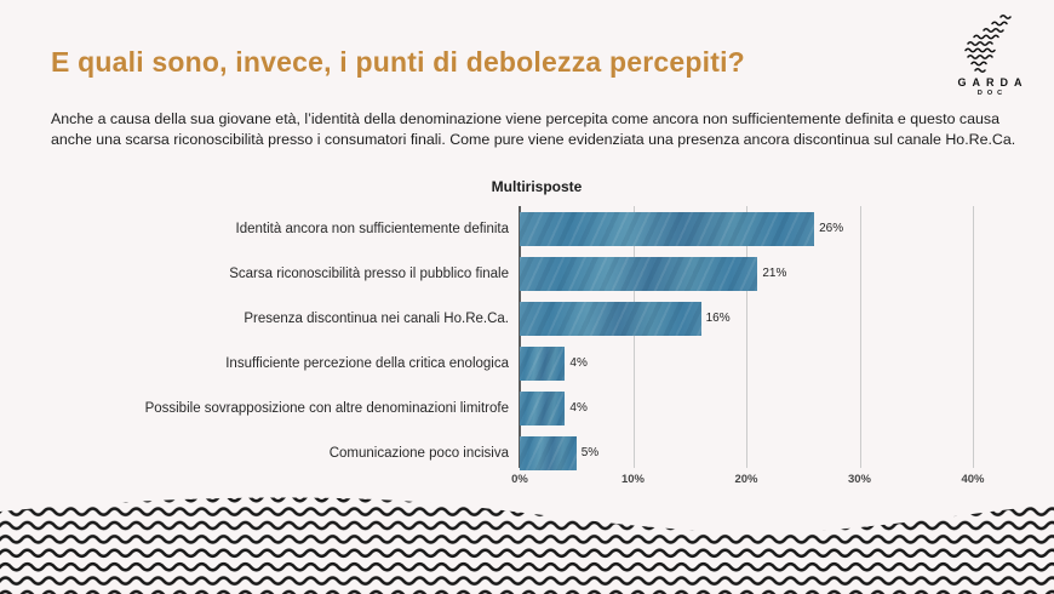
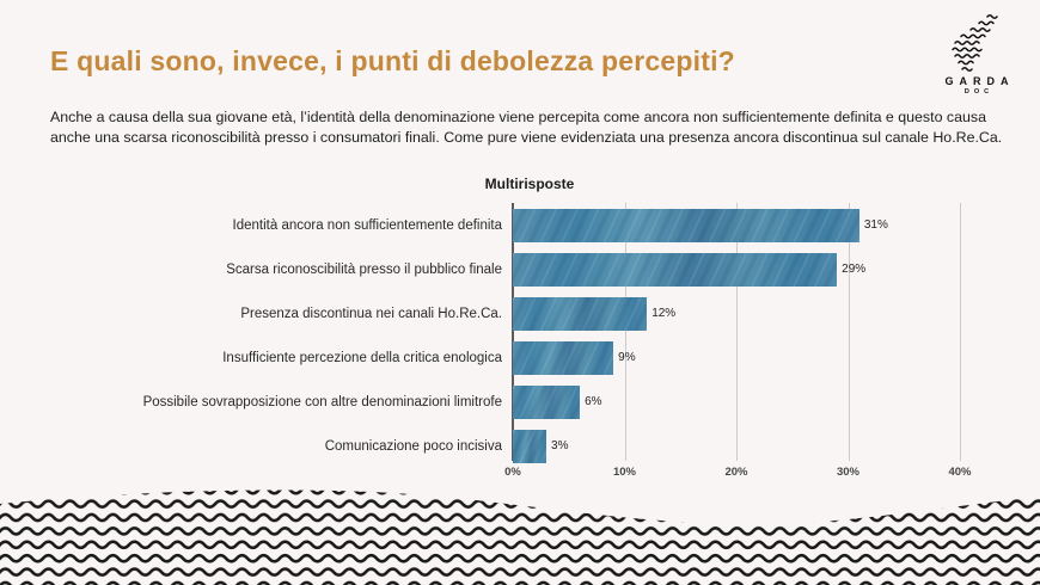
Identità ancora non sufficientemente definita: 26% -> 31%
Scarsa riconoscibilità presso il pubblico finale: 21% -> 29%
Presenza discontinua nei canali Ho.Re.Ca.: 16% -> 12%
Insufficiente percezione della critica enologica: 4% -> 9%
Possibile sovrapposizione con altre denominazioni limitrofe: 4% -> 6%
Comunicazione poco incisiva: 5% -> 3%
